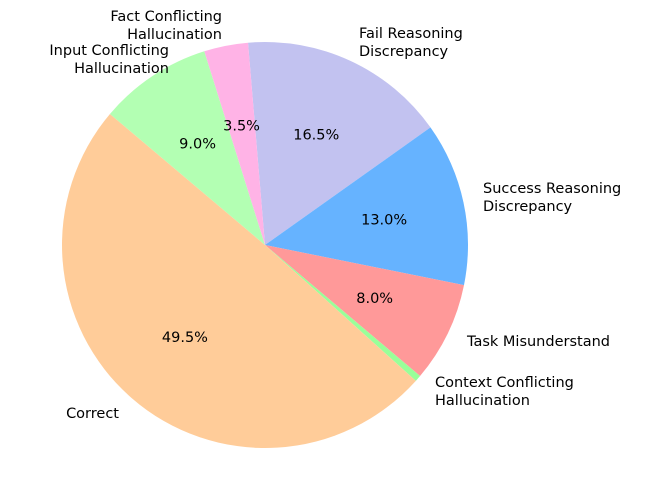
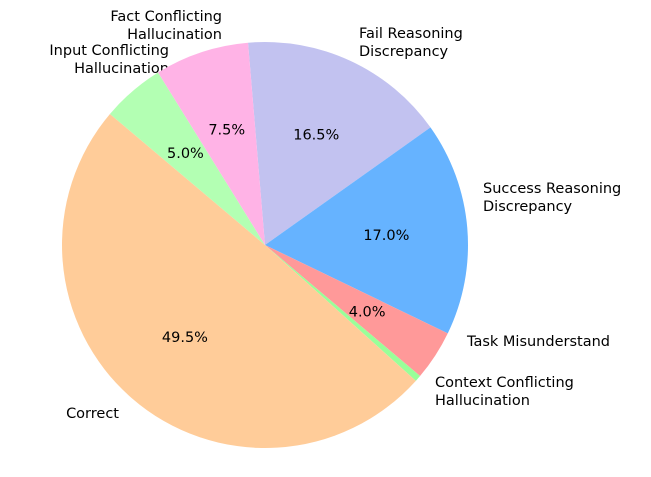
Success Reasoning Discrepancy: 13.0% -> 17.0%
Task Misunderstand: 8.0% -> 4.0%
Input Conflicting Hallucination: 9.0% -> 5.0%
Fact Conflicting Hallucination: 3.5% -> 7.5%
